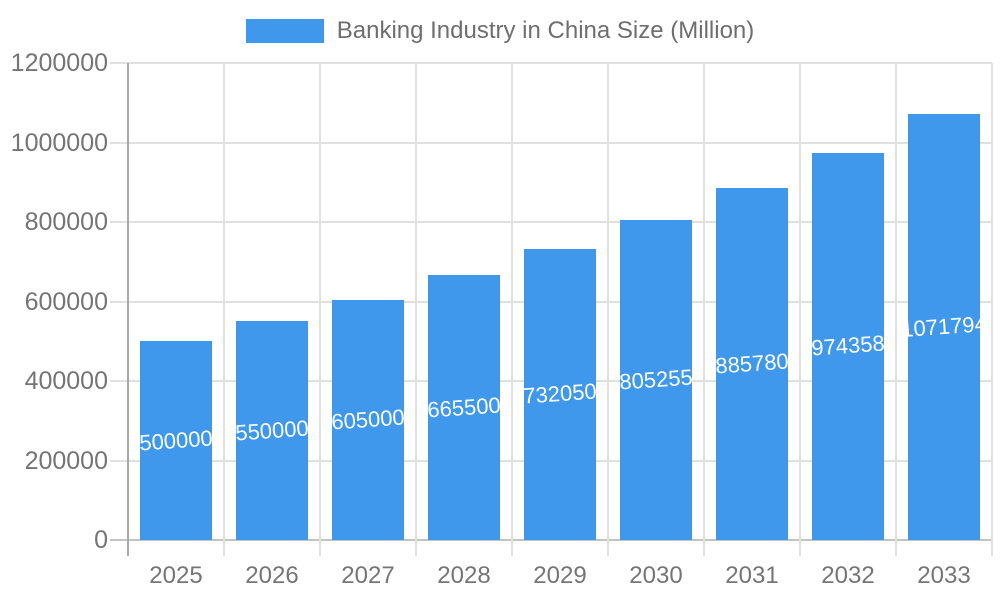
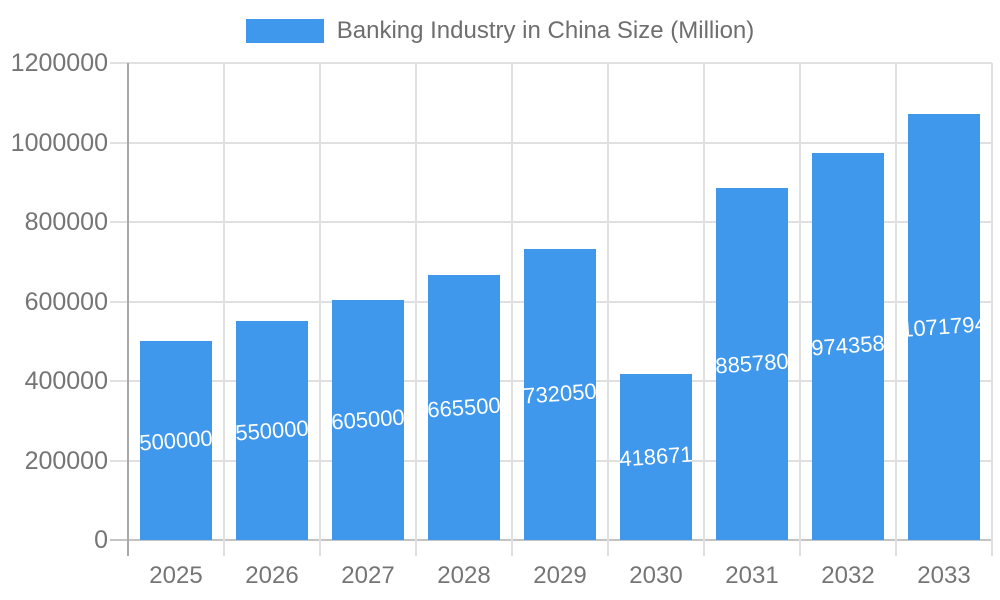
2030: 805255 -> 418671
